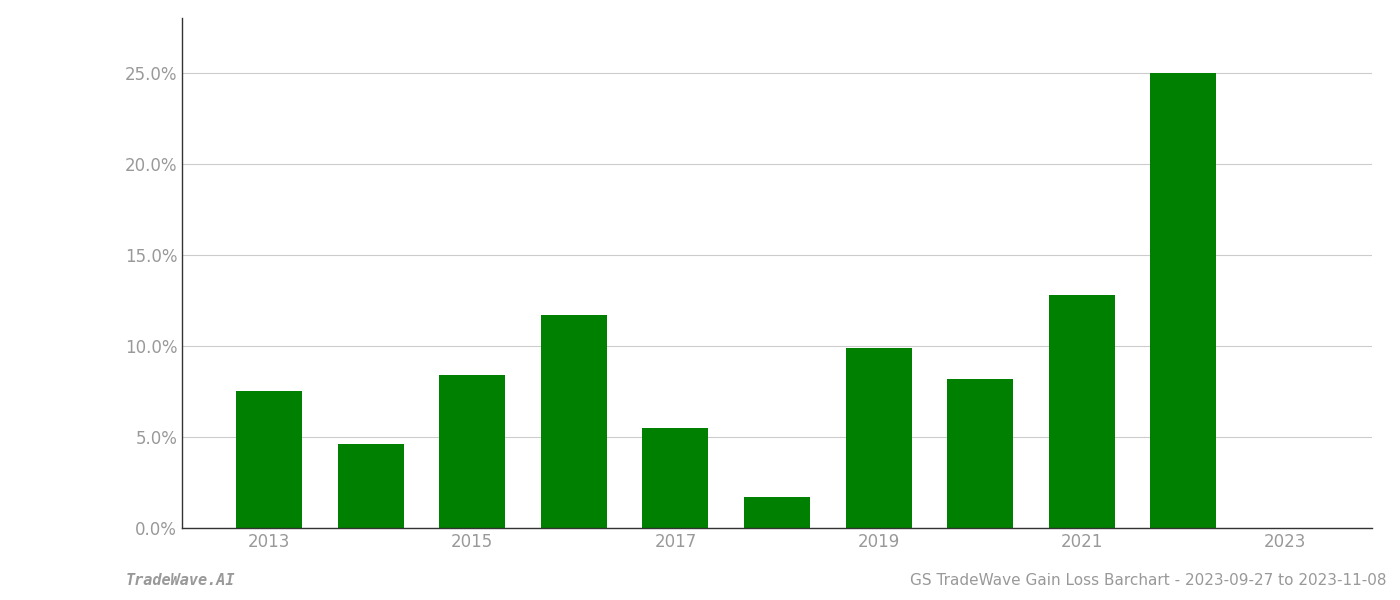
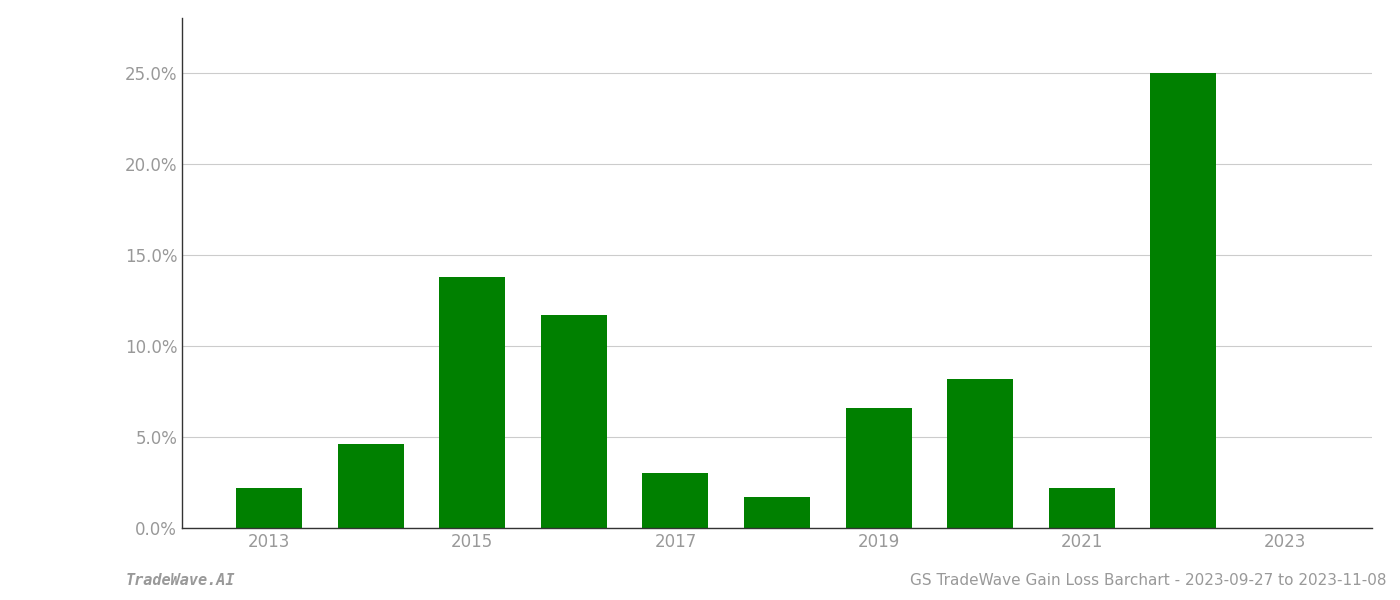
2013: 7.5% -> 2.2%
2015: 8.4% -> 13.8%
2017: 5.5% -> 3.0%
2019: 9.9% -> 6.6%
2021: 12.8% -> 2.2%
